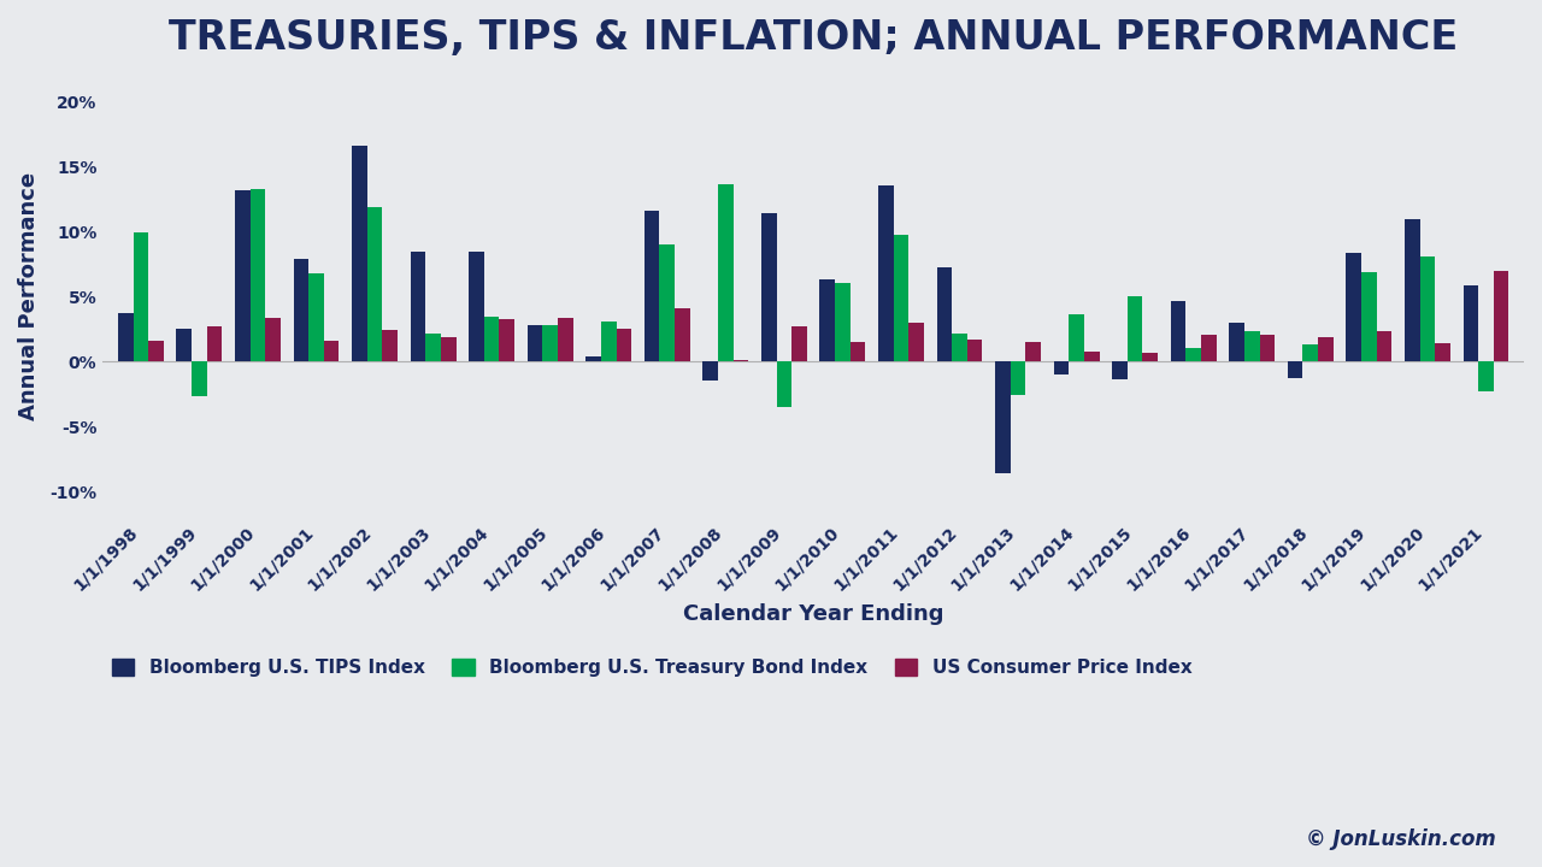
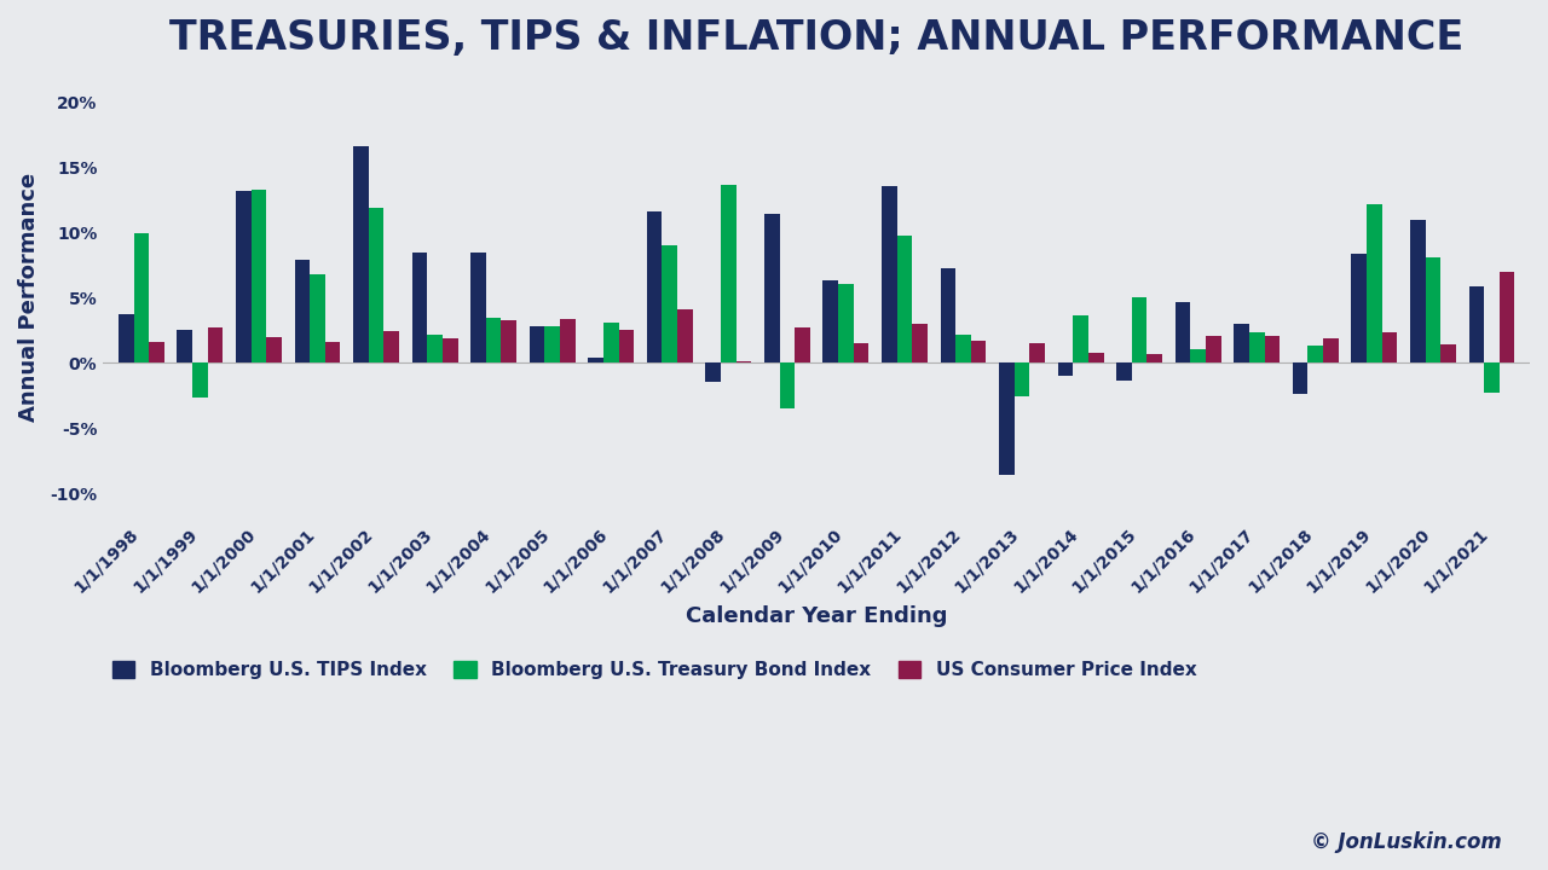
US Consumer Price Index/1/1/2000: 3.4% -> 2.0%
Bloomberg U.S. TIPS Index/1/1/2018: -1.3% -> -2.4%
Bloomberg U.S. Treasury Bond Index/1/1/2019: 6.9% -> 12.2%
